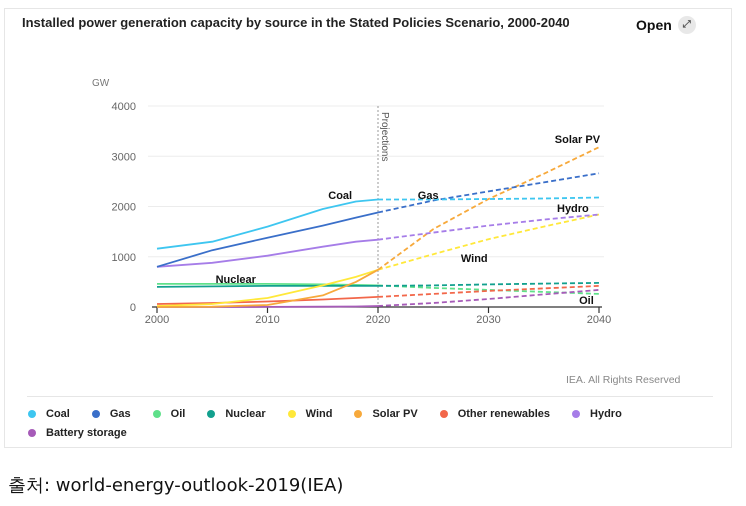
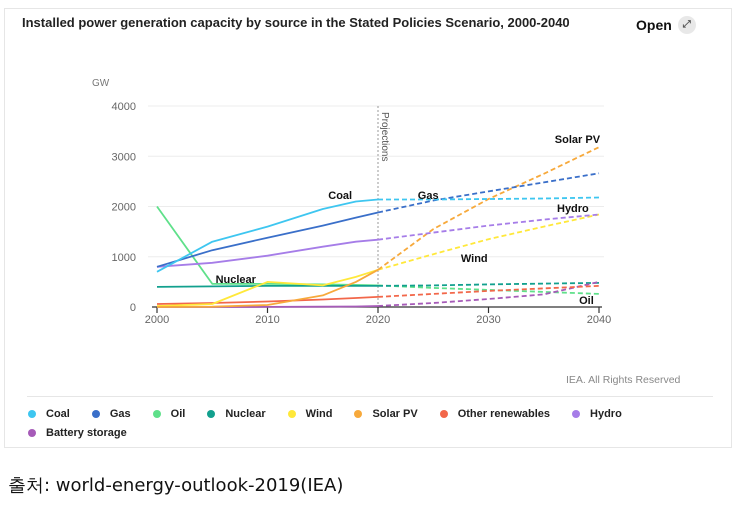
Coal/2000: 1200 -> 700
Oil/2000: 500 -> 2000
Wind/2010: 200 -> 500
Battery storage/2040: 300 -> 500
